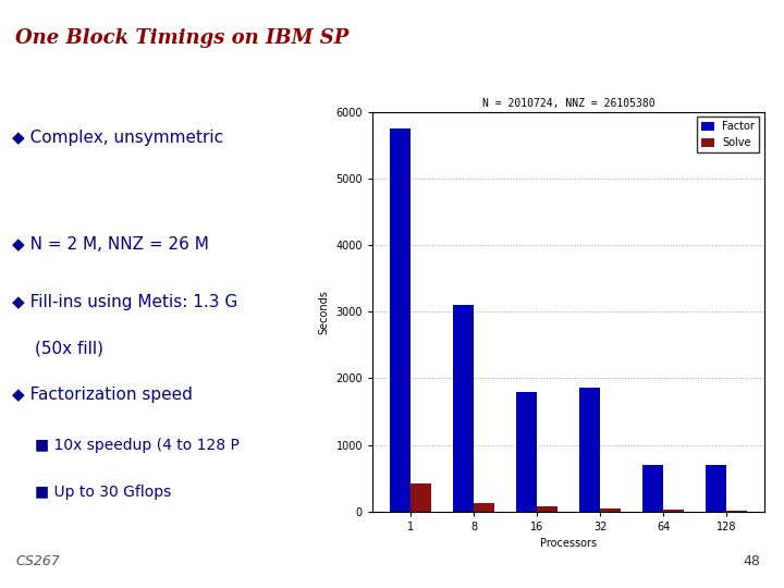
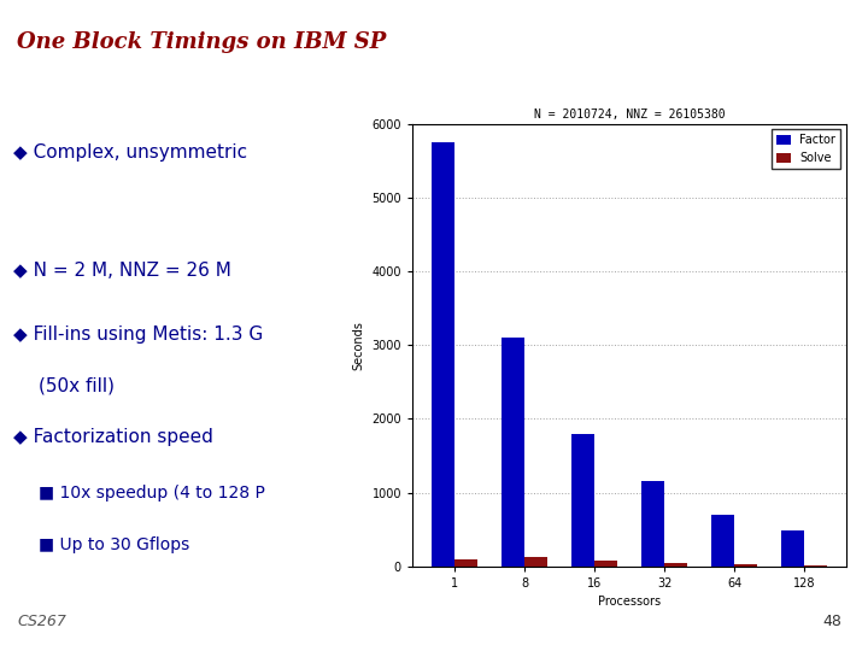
Solve/1: 420 -> 90
Factor/32: 1860 -> 1150
Factor/128: 700 -> 480
